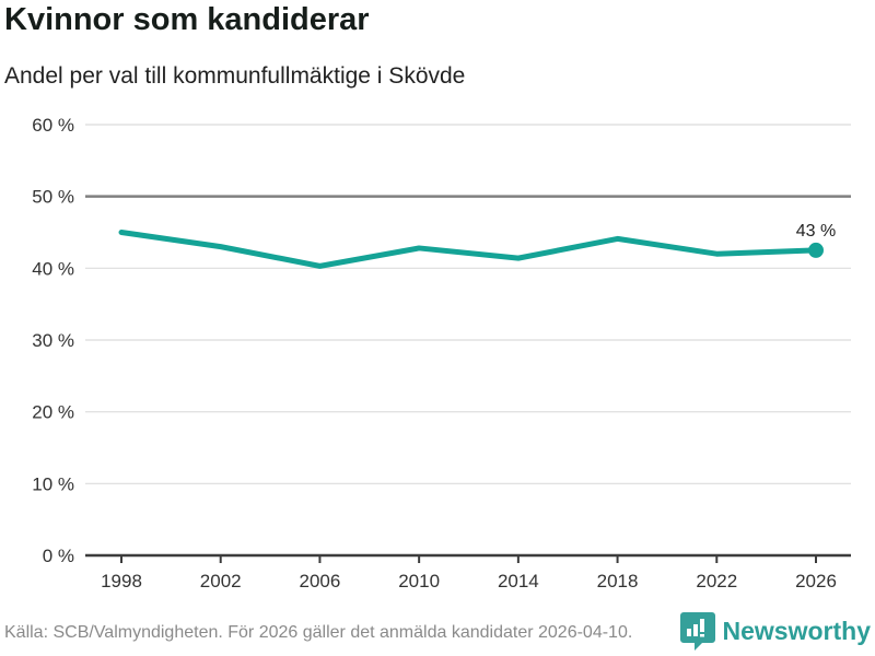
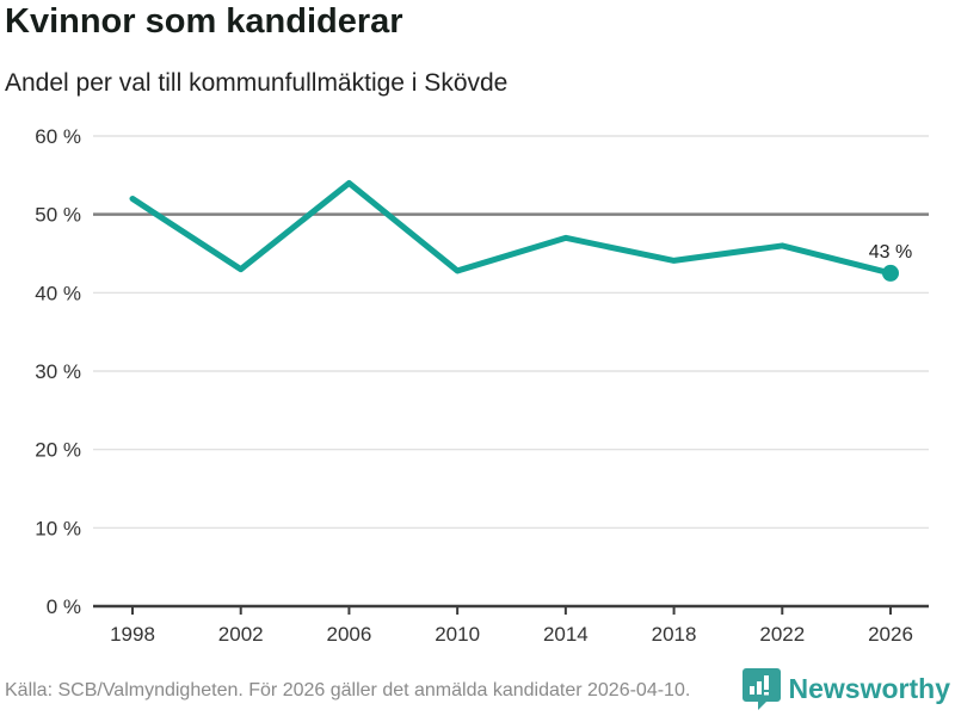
1998: 45% -> 52%
2006: 40% -> 54%
2014: 41% -> 47%
2022: 42% -> 46%
